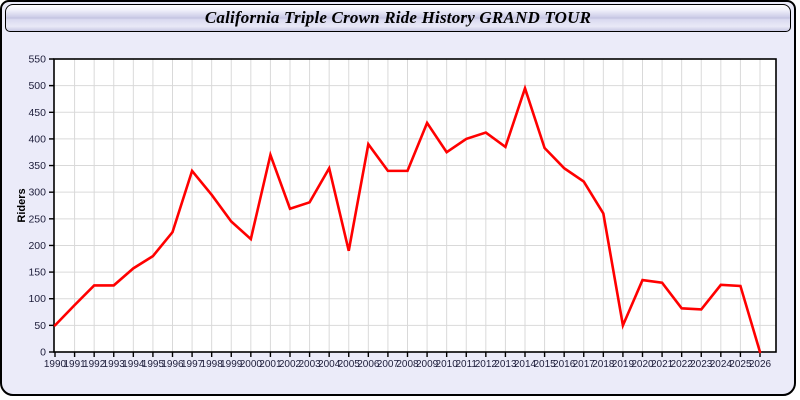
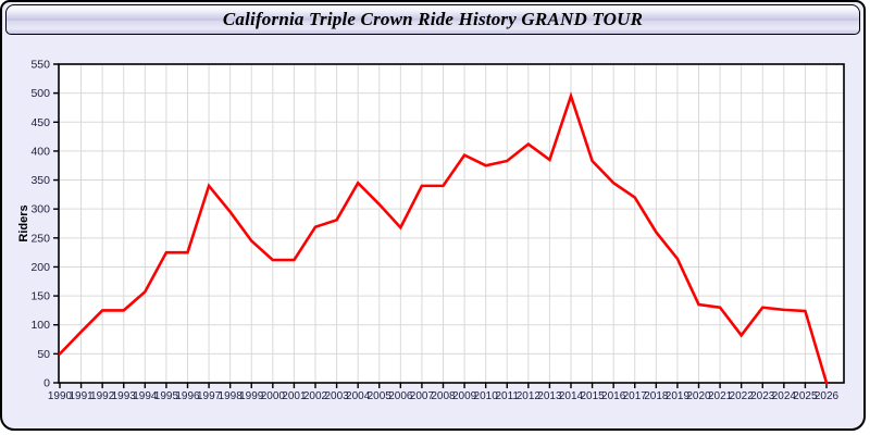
1995: 180 -> 220
2001: 370 -> 210
2005: 190 -> 310
2006: 390 -> 270
2009: 430 -> 390
2011: 400 -> 380
2019: 50 -> 210
2023: 80 -> 130
